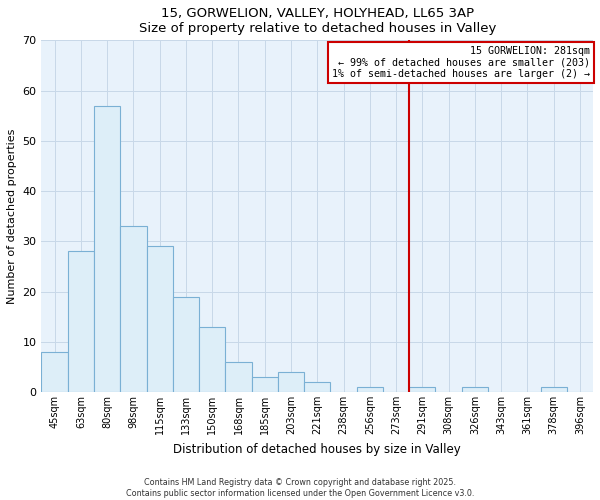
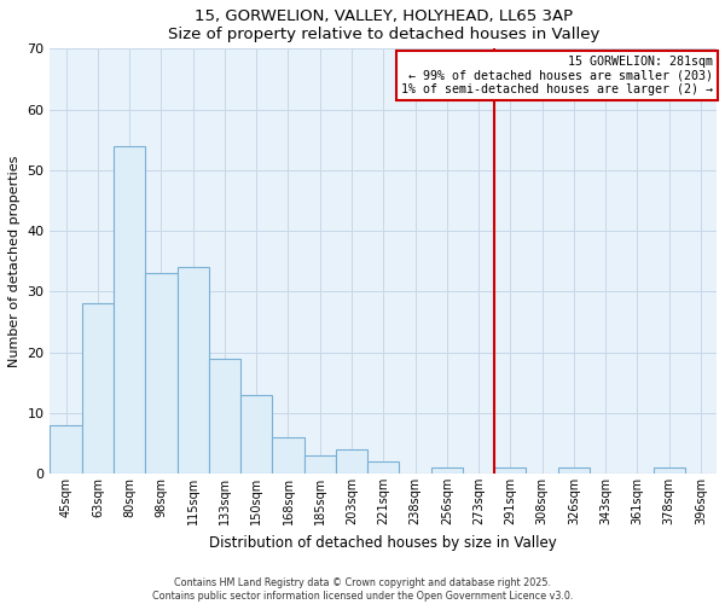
80sqm: 57 -> 54
115sqm: 29 -> 34
